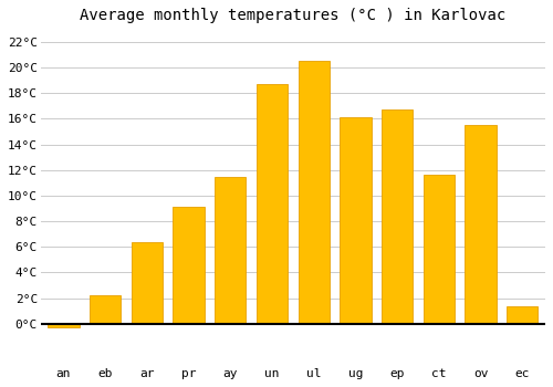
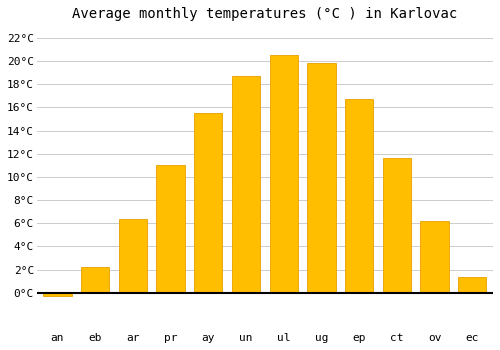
pr: 9.1°C -> 11.0°C
ay: 11.5°C -> 15.5°C
ug: 16.1°C -> 19.8°C
ov: 15.5°C -> 6.2°C
